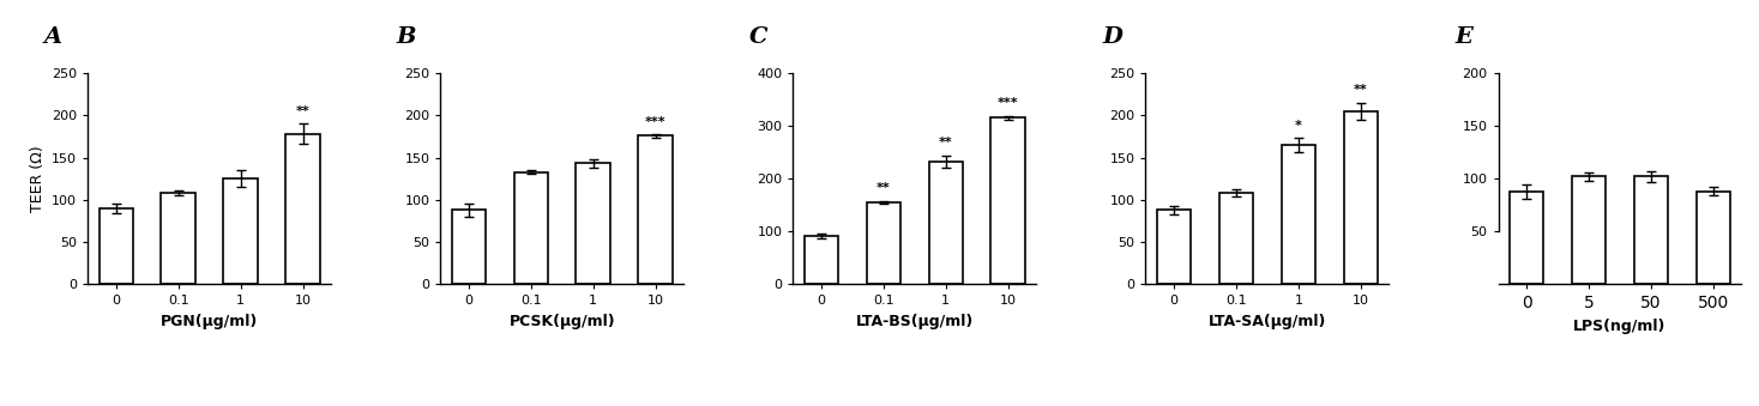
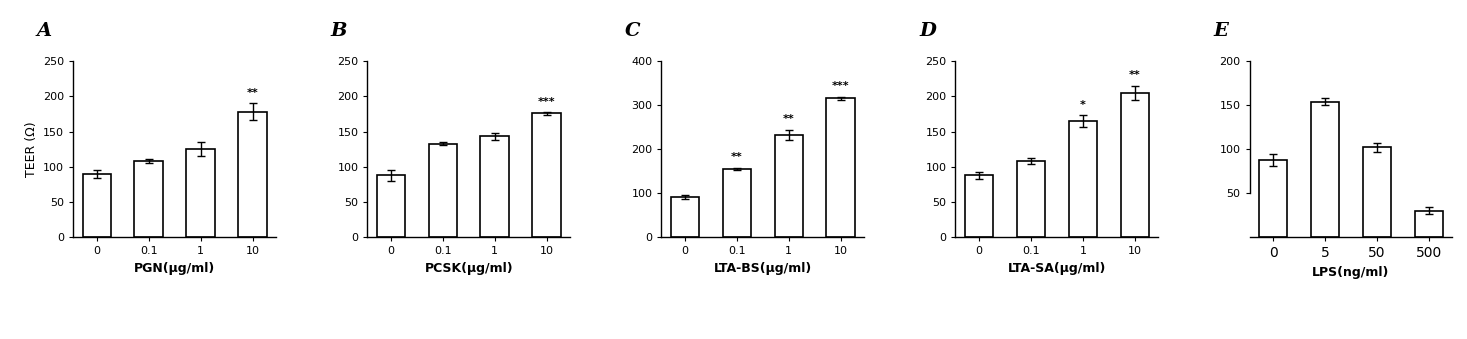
5: 102 -> 154
500: 88 -> 30
